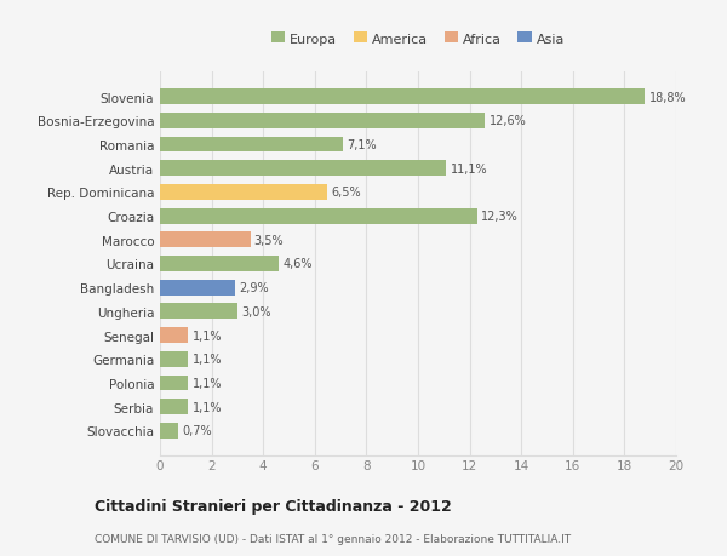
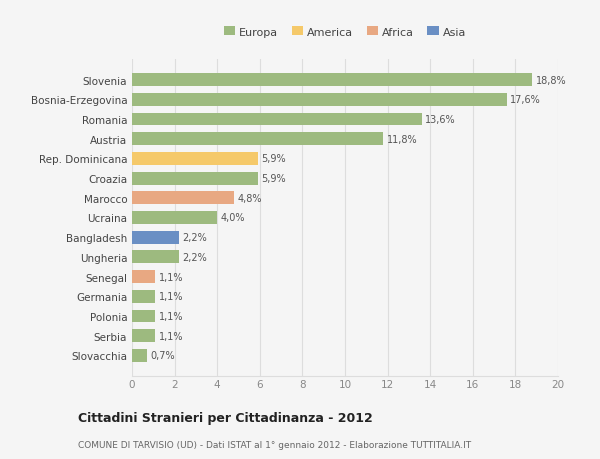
Bosnia-Erzegovina: 12,6% -> 17,6%
Romania: 7,1% -> 13,6%
Austria: 11,1% -> 11,8%
Rep. Dominicana: 6,5% -> 5,9%
Croazia: 12,3% -> 5,9%
Marocco: 3,5% -> 4,8%
Ucraina: 4,6% -> 4,0%
Bangladesh: 2,9% -> 2,2%
Ungheria: 3,0% -> 2,2%
